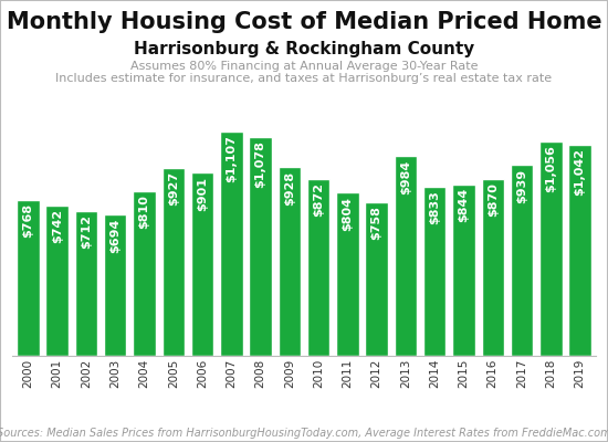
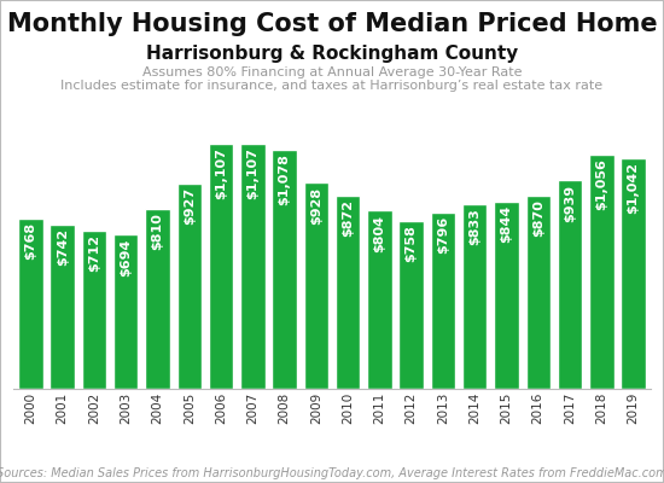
2006: $901 -> $1,107
2013: $984 -> $796
